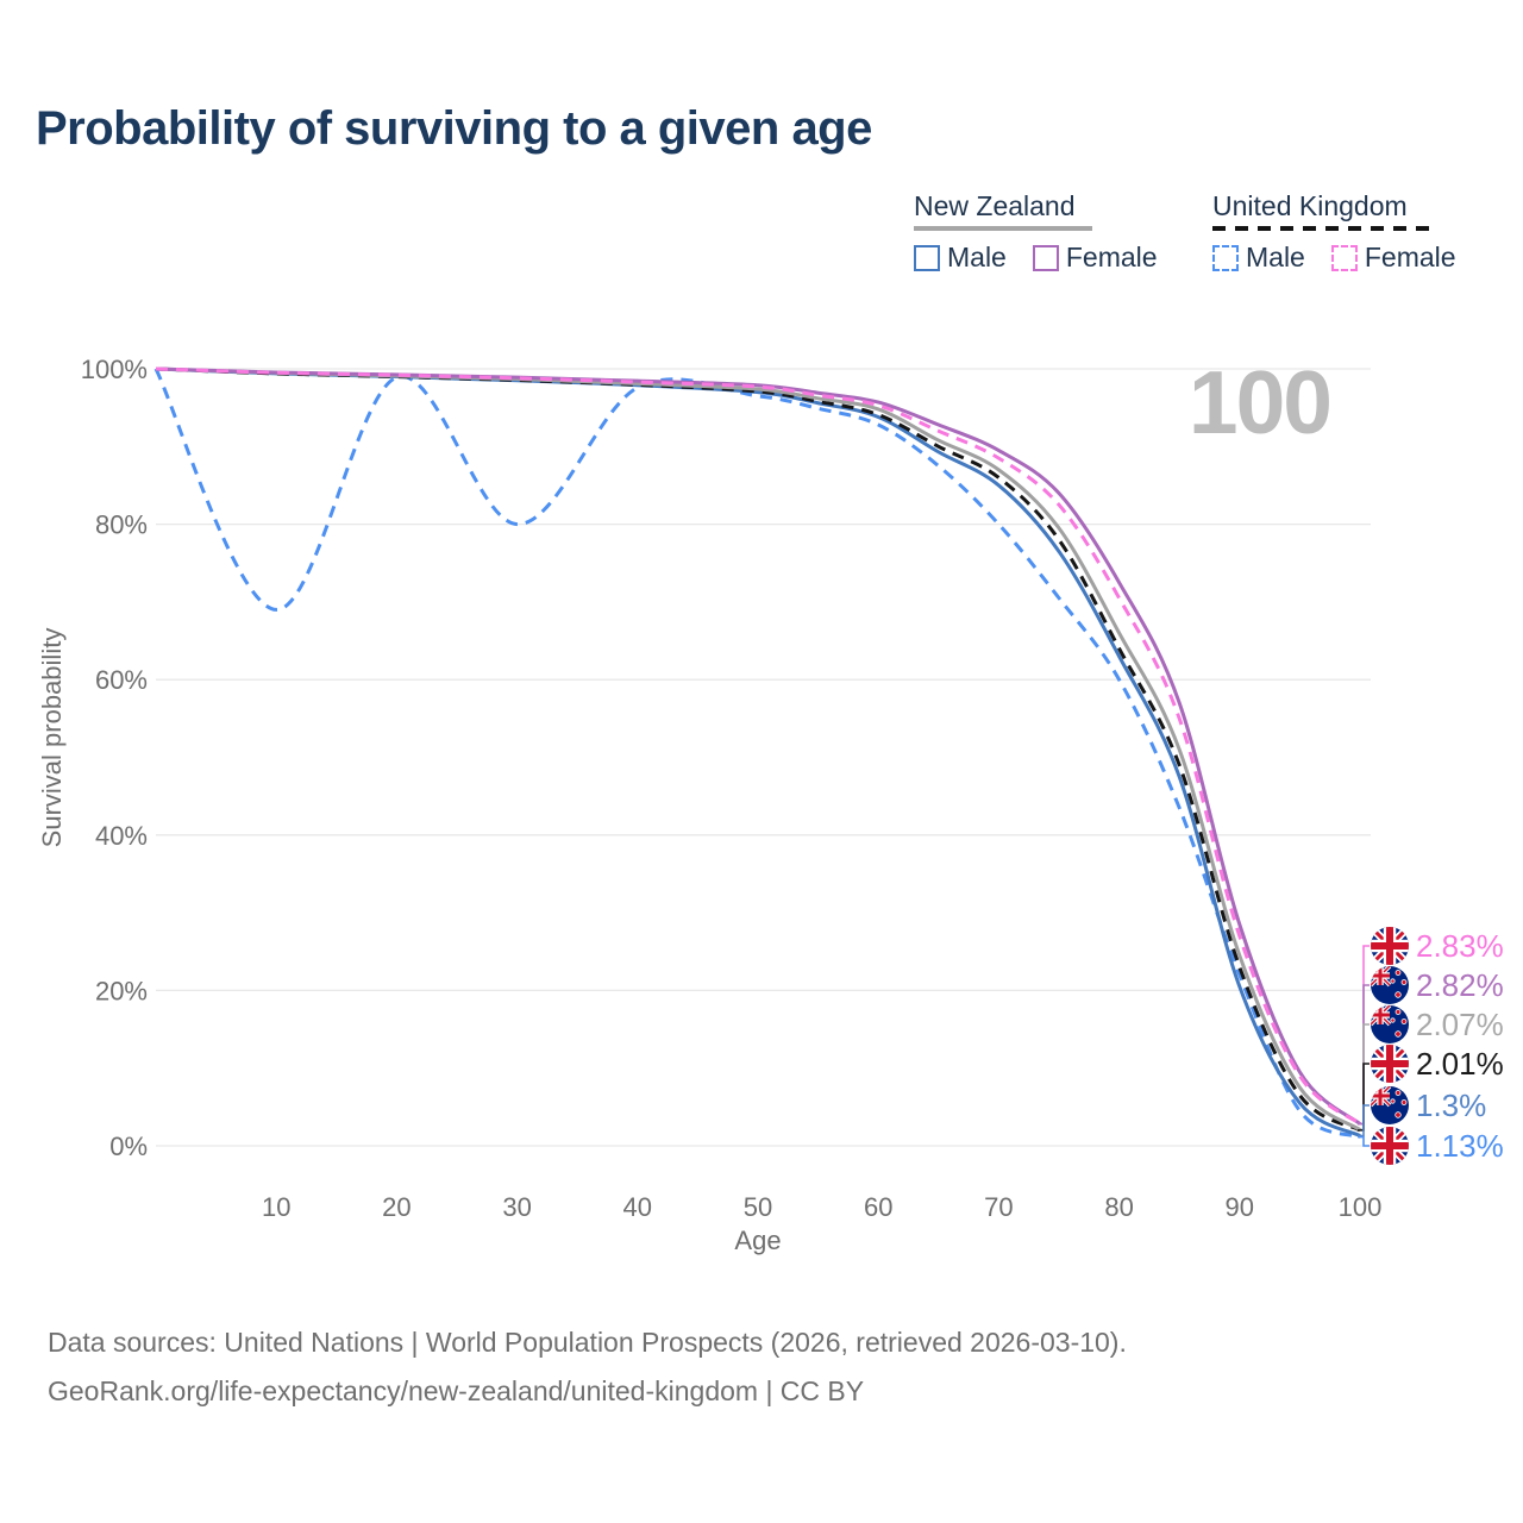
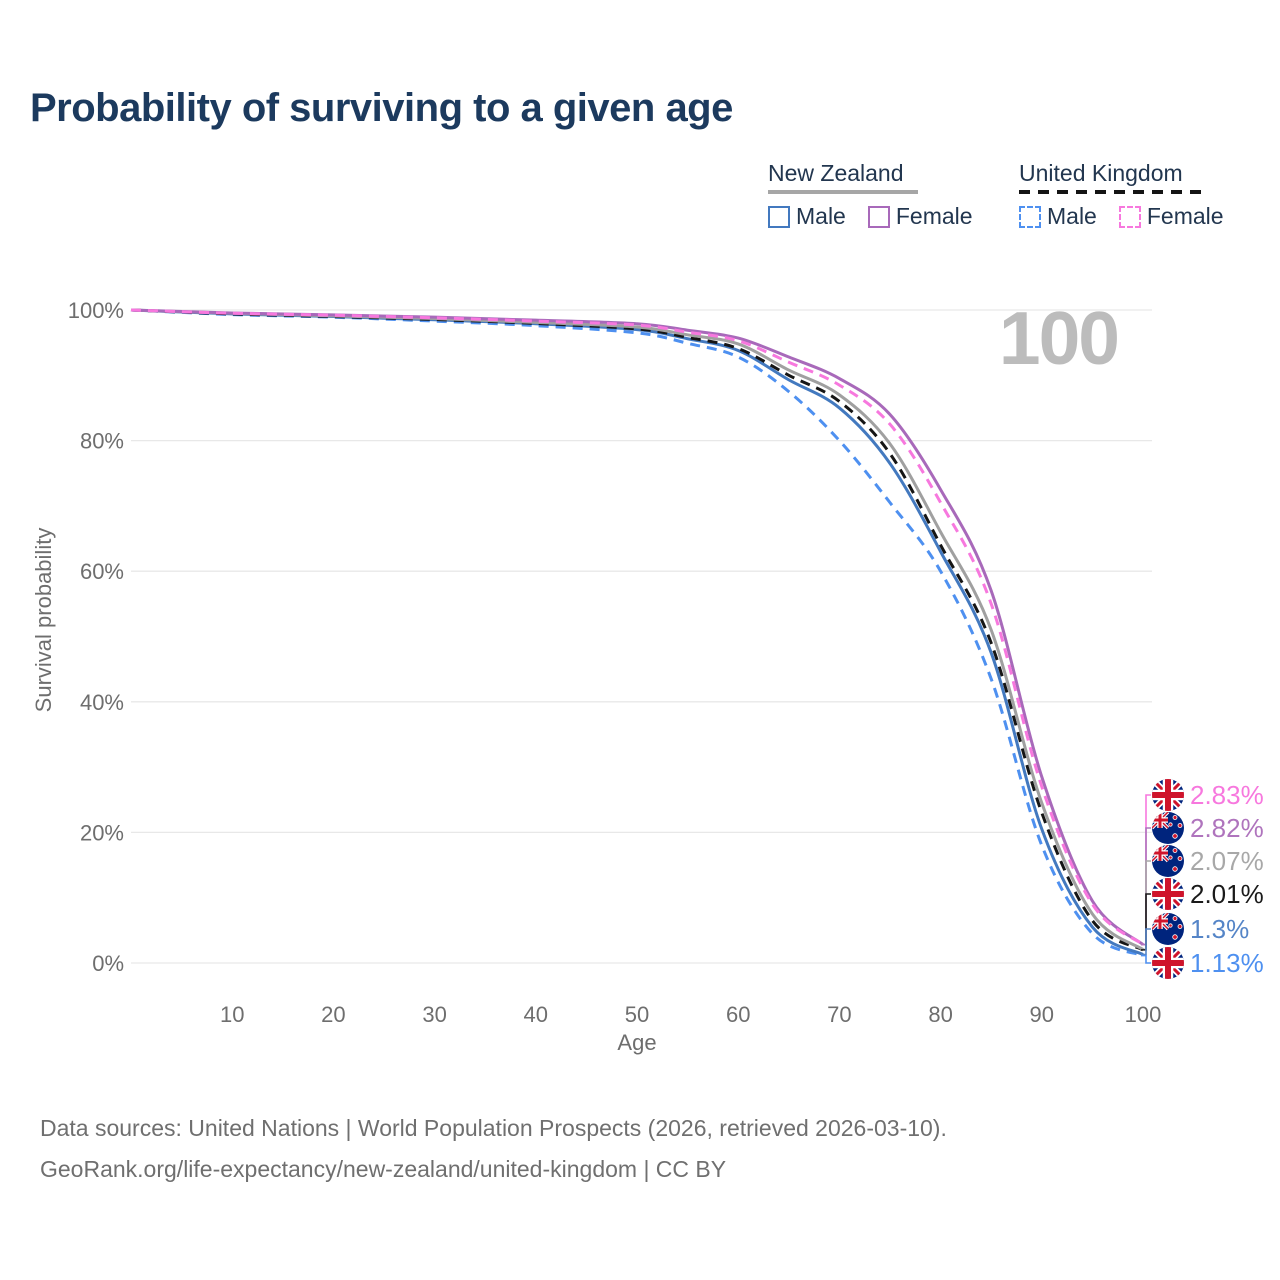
United Kingdom Male/10: 69% -> 99%
United Kingdom Male/30: 80% -> 98%
United Kingdom Male/90: 22% -> 18%
